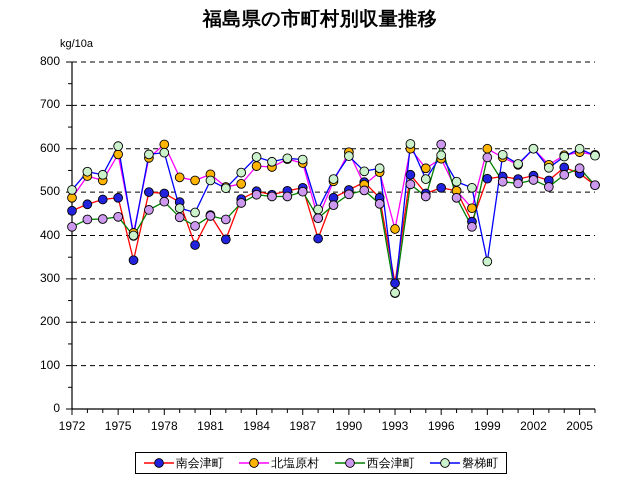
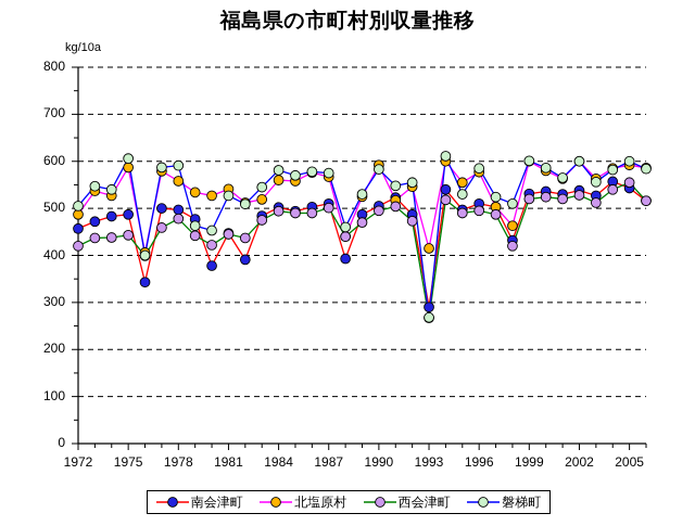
北塩原村/1978: 610 -> 560
西会津町/1996: 610 -> 500
西会津町/1999: 580 -> 520
磐梯町/1999: 340 -> 600
